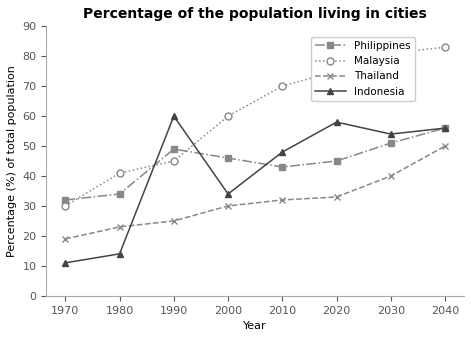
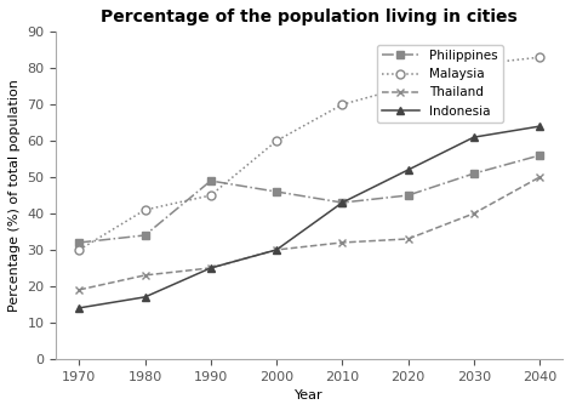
Indonesia/1970: 11 -> 14
Indonesia/1980: 14 -> 17
Indonesia/1990: 60 -> 25
Indonesia/2000: 34 -> 30
Indonesia/2010: 48 -> 43
Indonesia/2020: 58 -> 52
Indonesia/2030: 54 -> 61
Indonesia/2040: 56 -> 64
